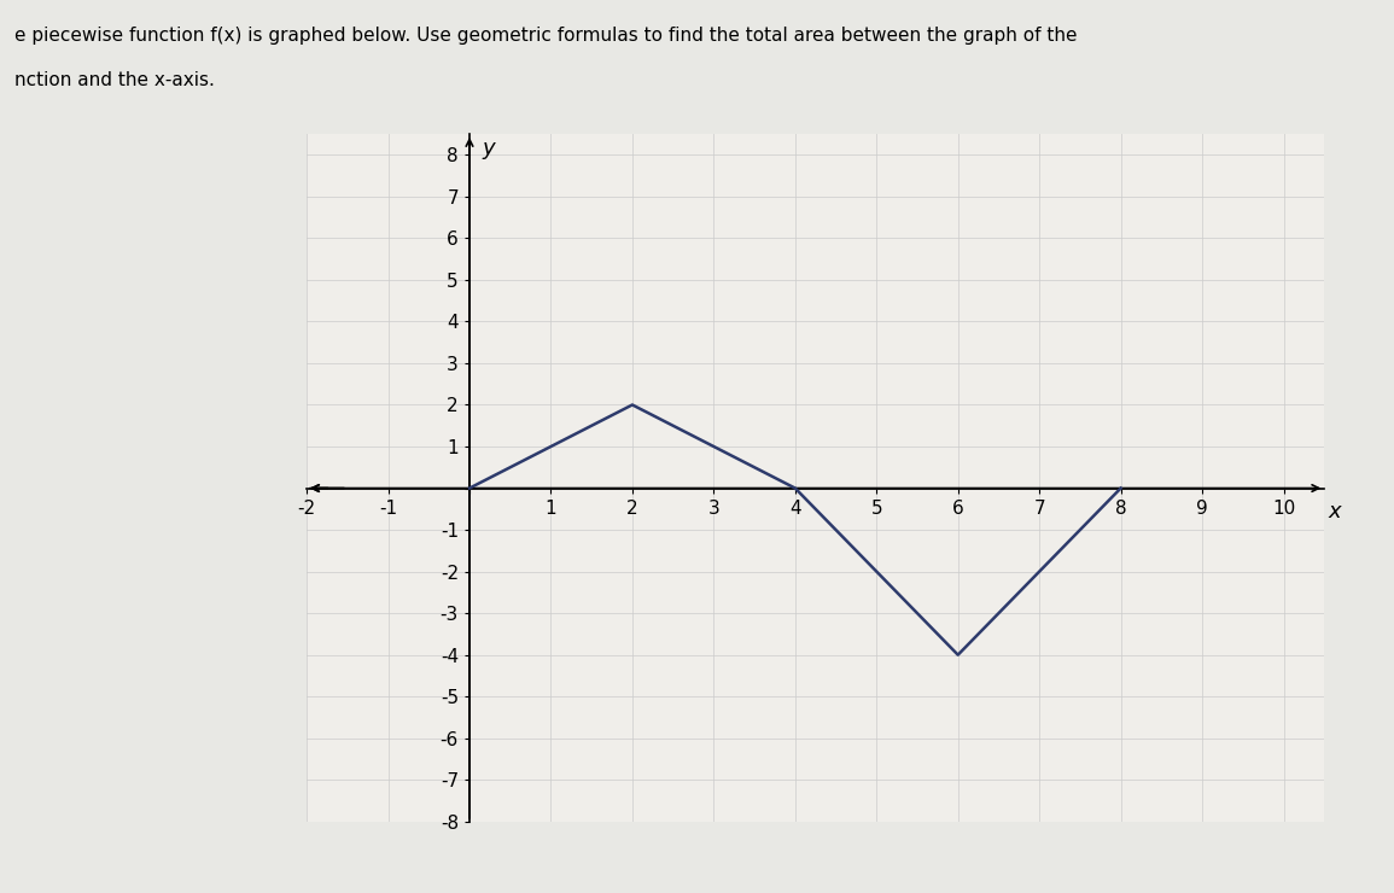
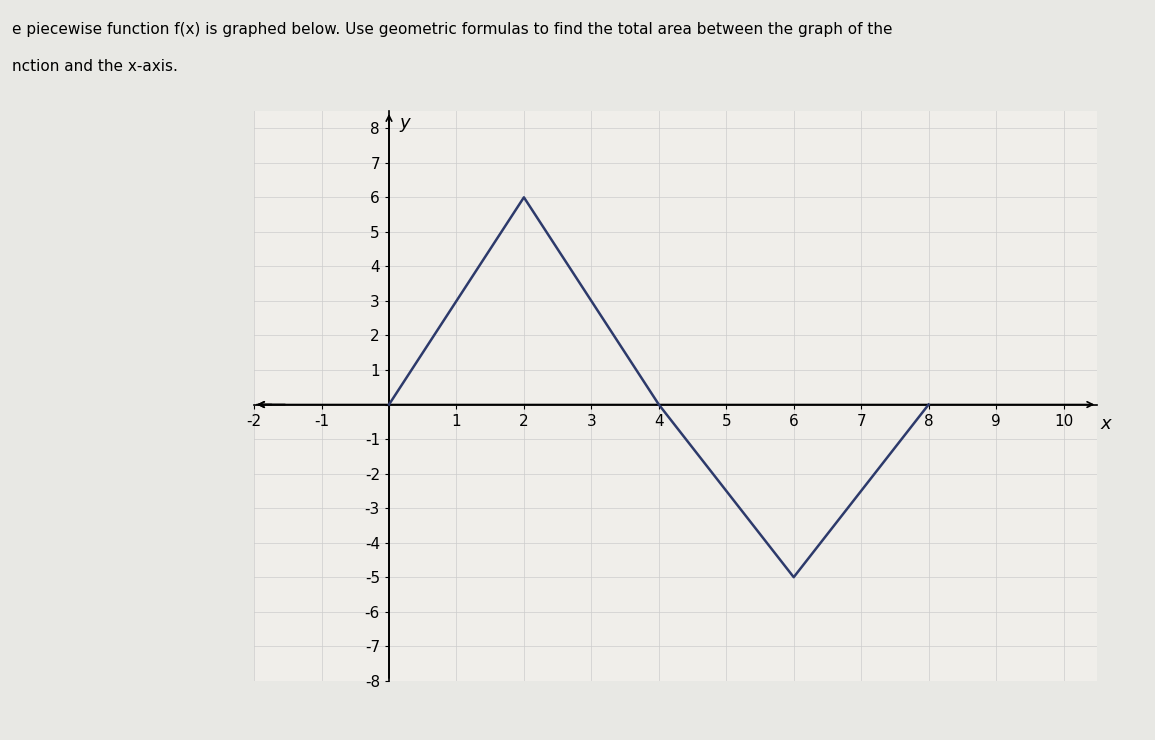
2: 2 -> 6
6: -4 -> -5
